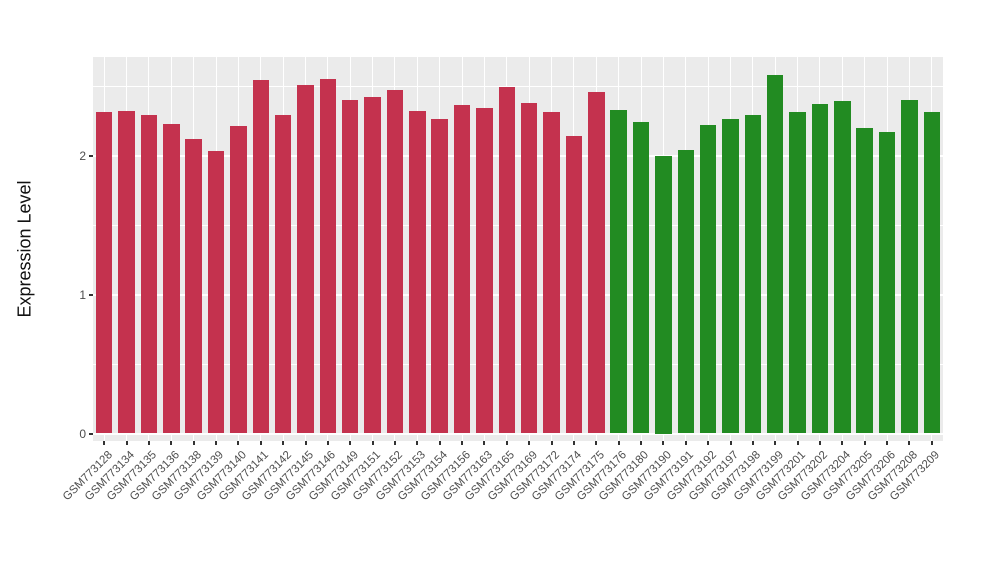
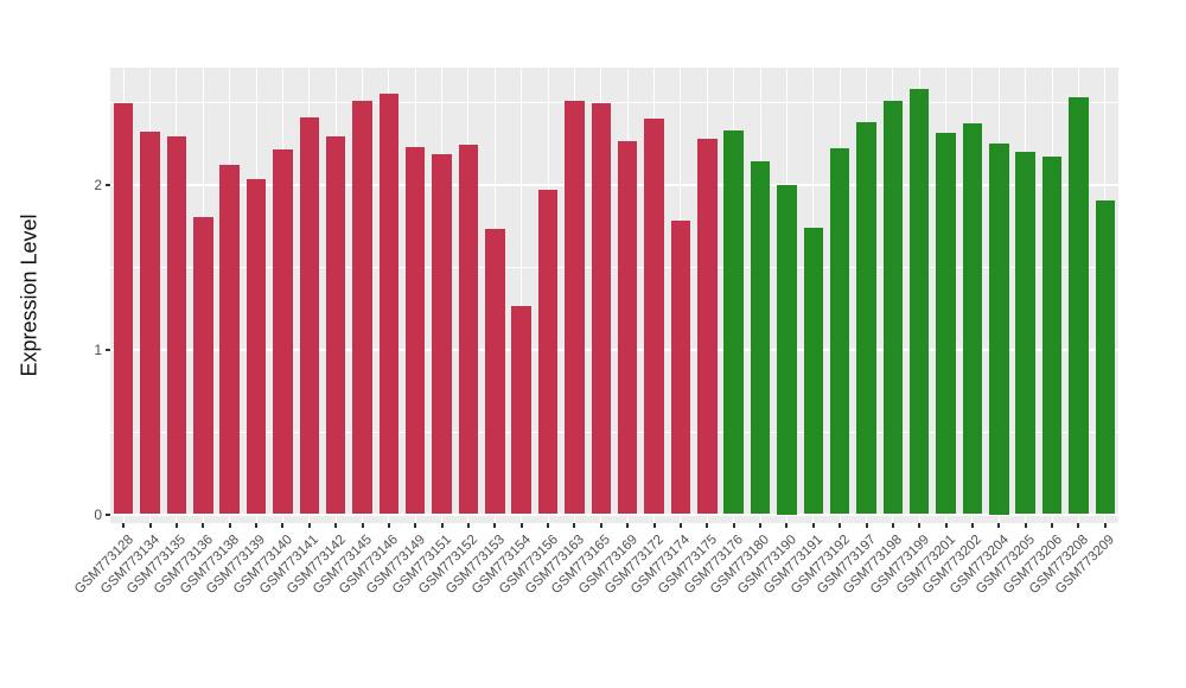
GSM773128: 2.31 -> 2.49
GSM773136: 2.23 -> 1.80
GSM773141: 2.54 -> 2.41
GSM773149: 2.40 -> 2.23
GSM773151: 2.42 -> 2.18
GSM773152: 2.47 -> 2.24
GSM773153: 2.32 -> 1.73
GSM773154: 2.26 -> 1.26
GSM773156: 2.36 -> 1.97
GSM773163: 2.34 -> 2.51
GSM773169: 2.38 -> 2.26
GSM773172: 2.31 -> 2.40
GSM773174: 2.14 -> 1.78
GSM773175: 2.46 -> 2.28
GSM773180: 2.24 -> 2.14
GSM773191: 2.04 -> 1.74
GSM773197: 2.26 -> 2.38
GSM773198: 2.29 -> 2.51
GSM773204: 2.39 -> 2.25
GSM773208: 2.40 -> 2.53
GSM773209: 2.31 -> 1.90
